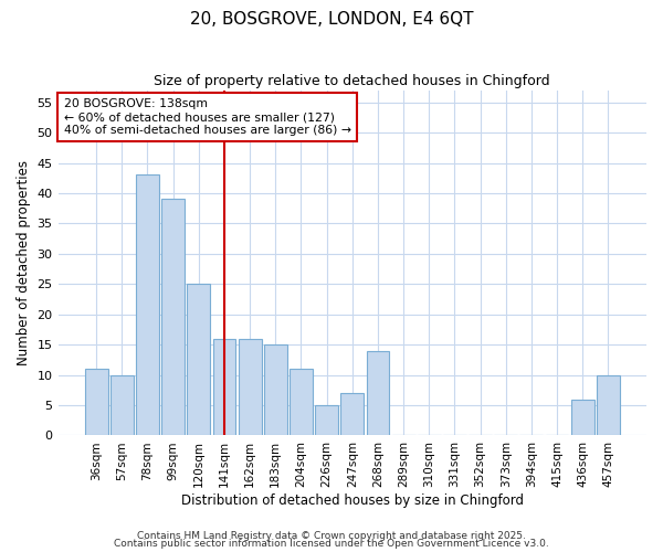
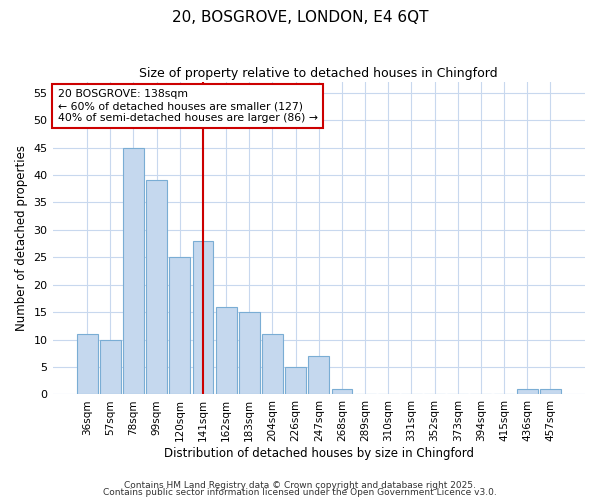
78sqm: 43 -> 45
141sqm: 16 -> 28
268sqm: 14 -> 1
436sqm: 6 -> 1
457sqm: 10 -> 1
